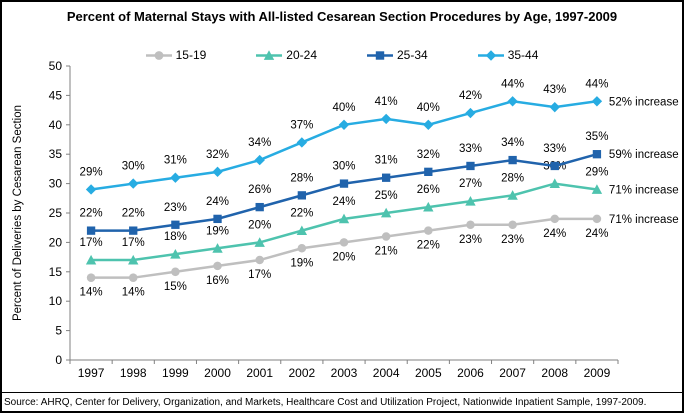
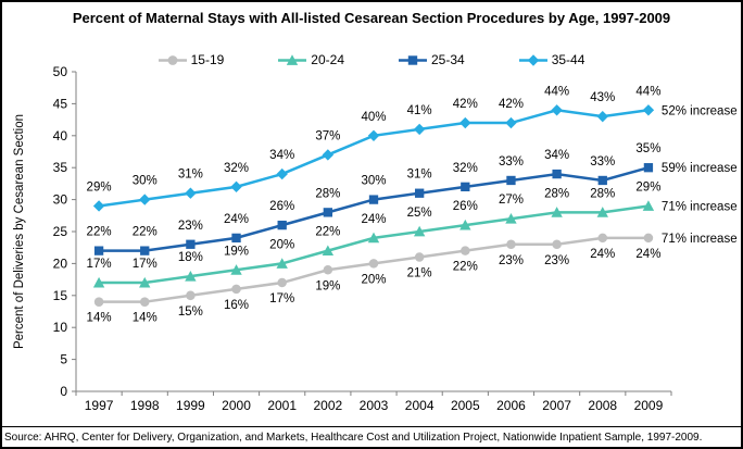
35-44/2005: 40% -> 42%
20-24/2008: 30% -> 28%
